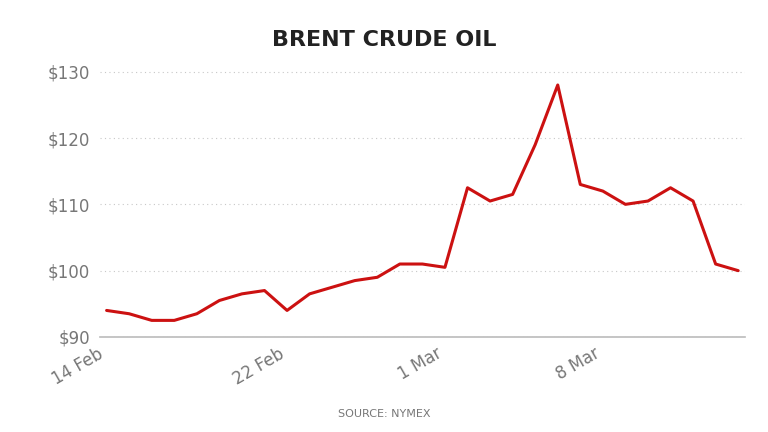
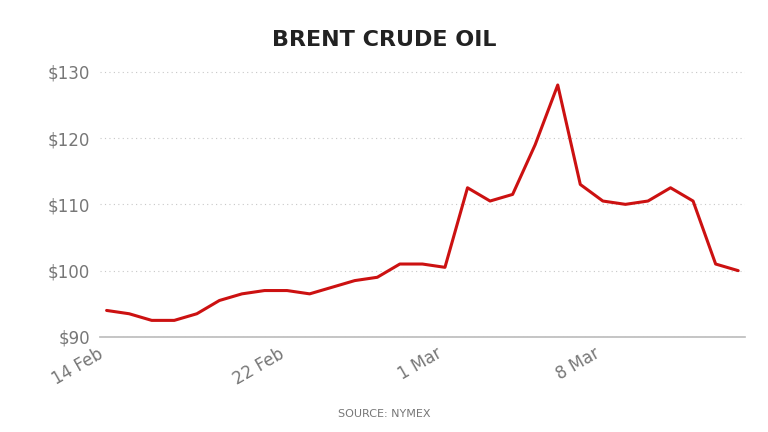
22 Feb: $94.0 -> $97.0
8 Mar: $112.0 -> $110.5
